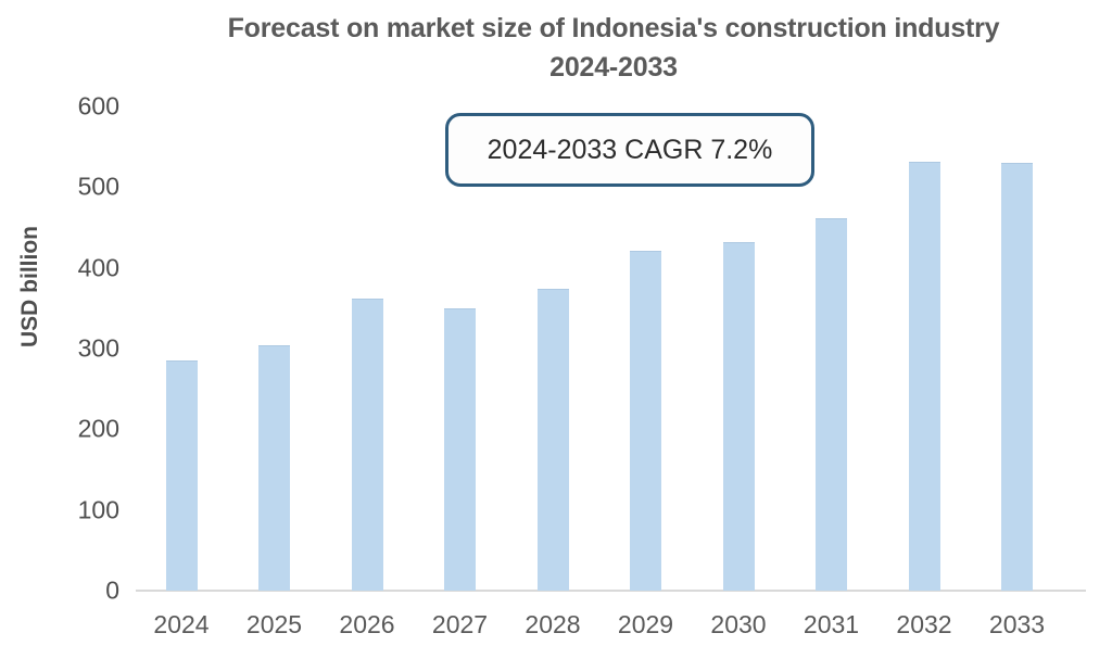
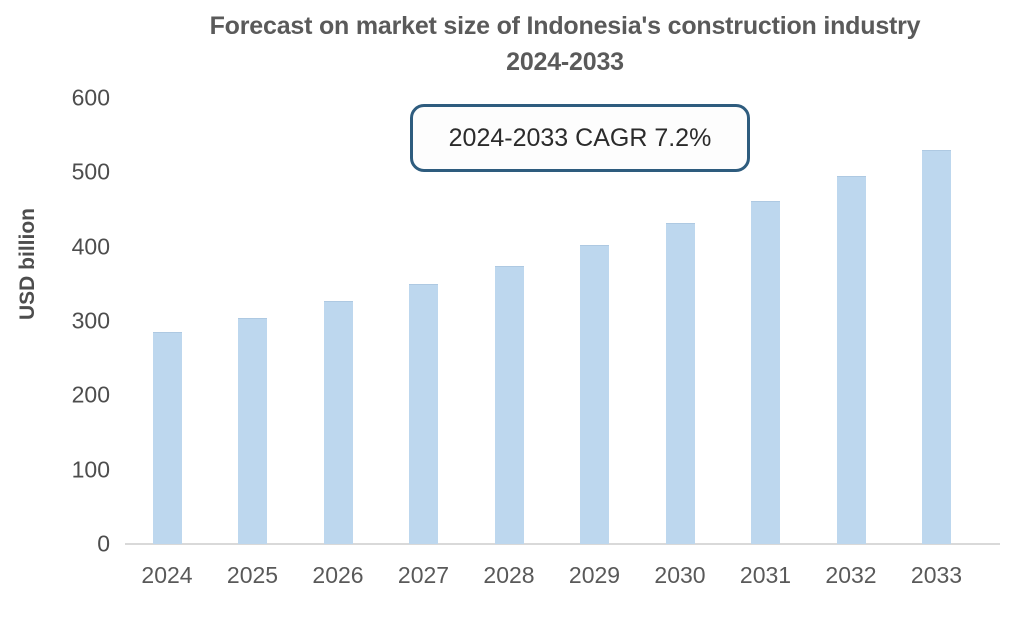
2026: 360 -> 320
2029: 420 -> 400
2032: 530 -> 490
